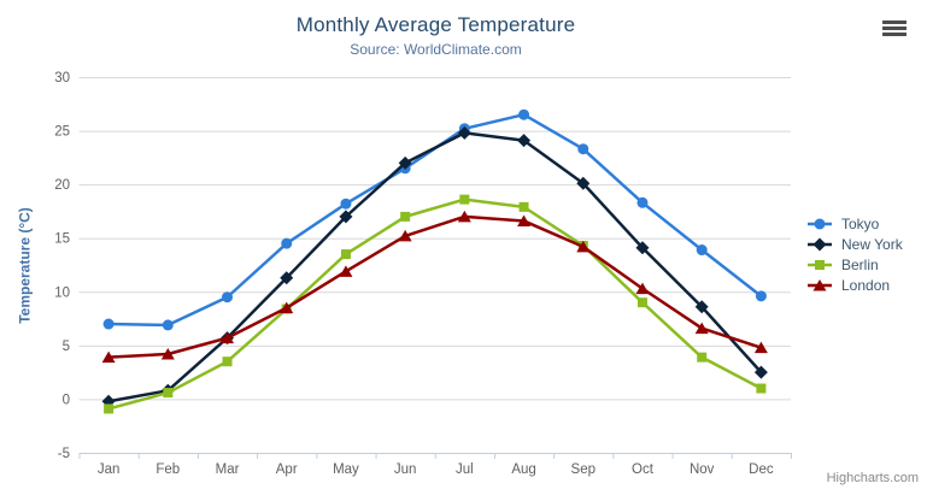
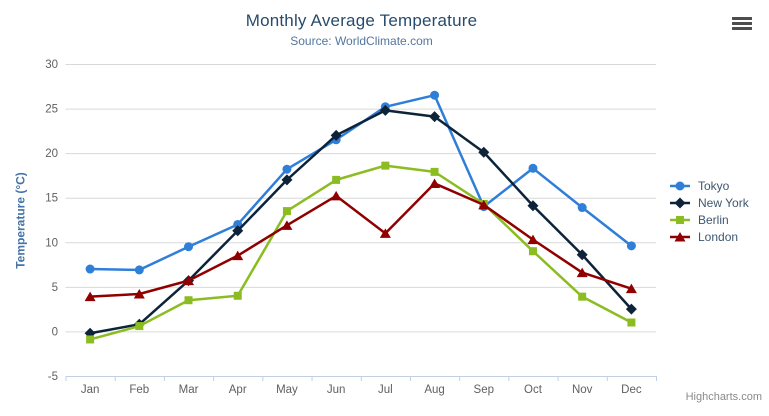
Tokyo/Apr: 14 -> 12
Berlin/Apr: 8 -> 4
London/Jul: 17 -> 11
Tokyo/Sep: 23 -> 14
